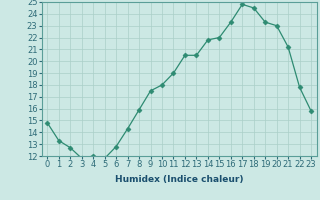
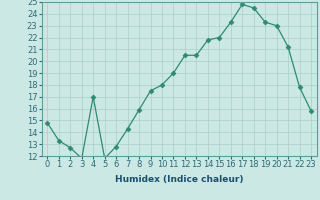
4: 12.0 -> 17.0
